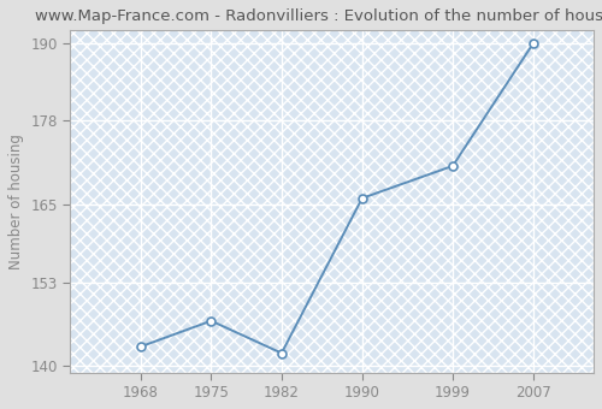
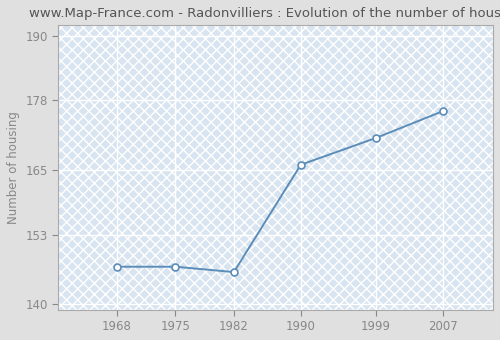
1968: 143 -> 147
1982: 142 -> 146
2007: 190 -> 176
